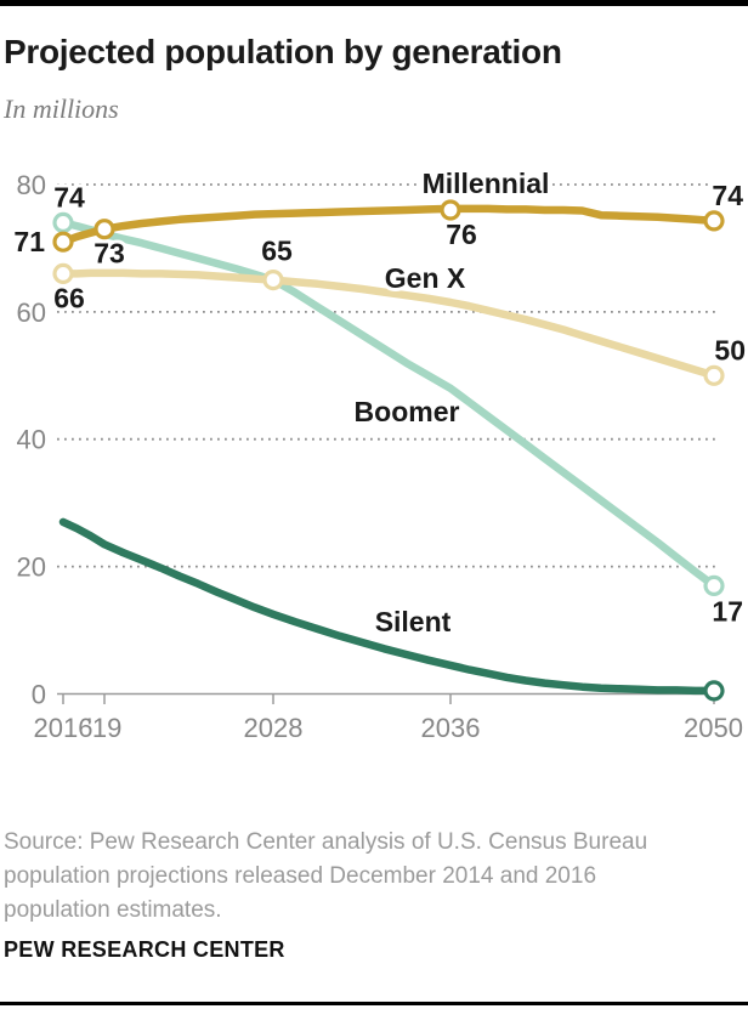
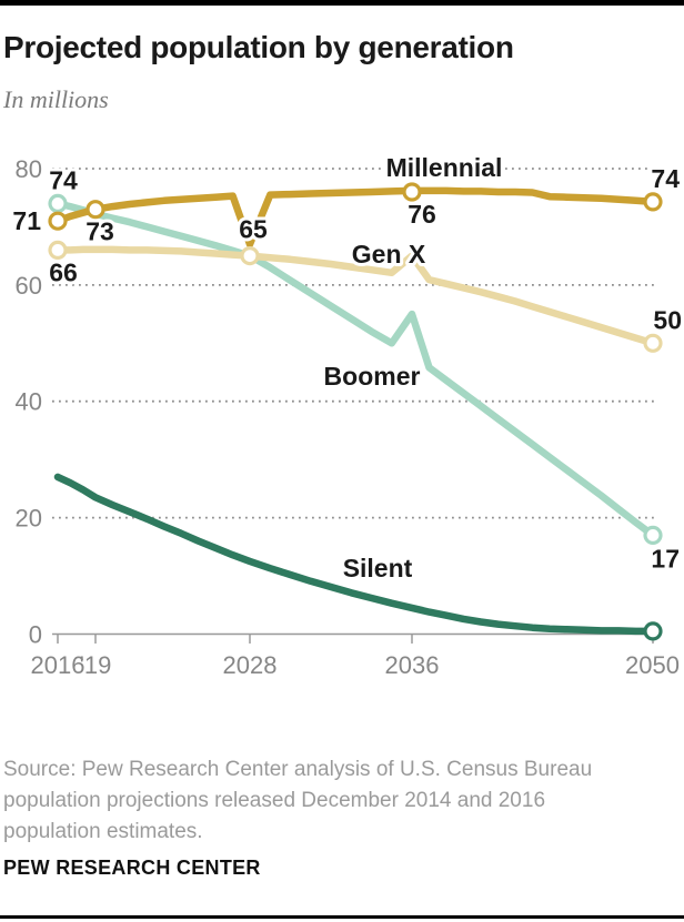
Millennial/2028: 75 -> 67
Boomer/2036: 48 -> 55
Gen X/2036: 62 -> 65
